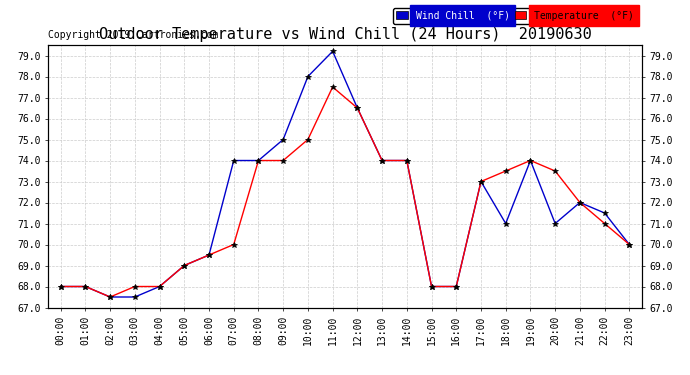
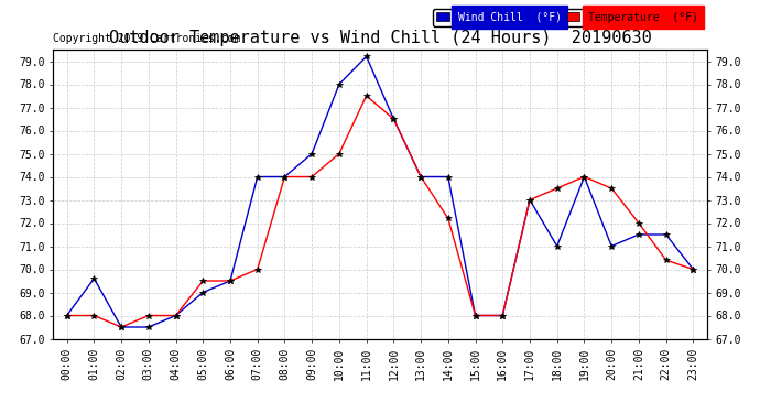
Wind Chill (°F)/01:00: 68.0 -> 69.6
Temperature (°F)/05:00: 69.0 -> 69.5
Temperature (°F)/14:00: 74.0 -> 72.2
Wind Chill (°F)/21:00: 72.0 -> 71.5
Temperature (°F)/22:00: 71.0 -> 70.4
